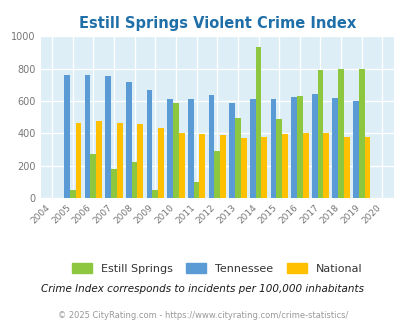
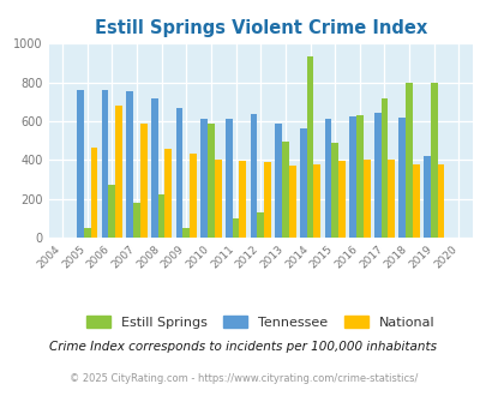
National/2006: 480 -> 680
National/2007: 460 -> 590
Estill Springs/2012: 290 -> 130
Tennessee/2014: 610 -> 560
Estill Springs/2017: 790 -> 720
Tennessee/2019: 600 -> 420
